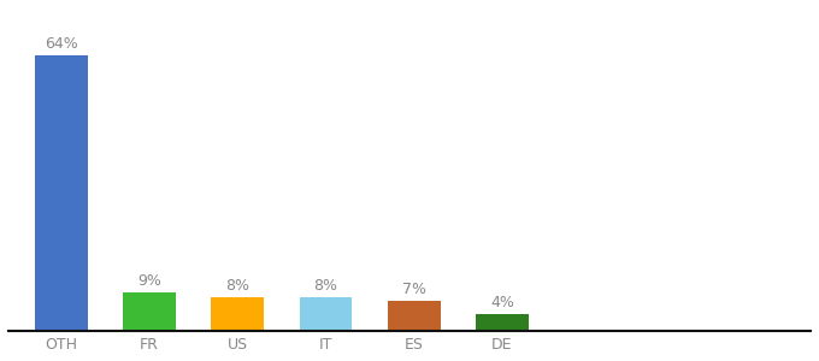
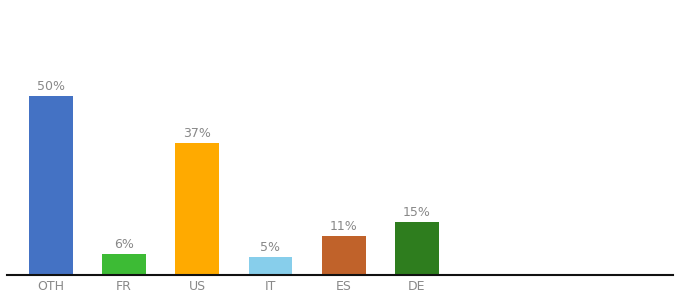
OTH: 64% -> 50%
FR: 9% -> 6%
US: 8% -> 37%
IT: 8% -> 5%
ES: 7% -> 11%
DE: 4% -> 15%
